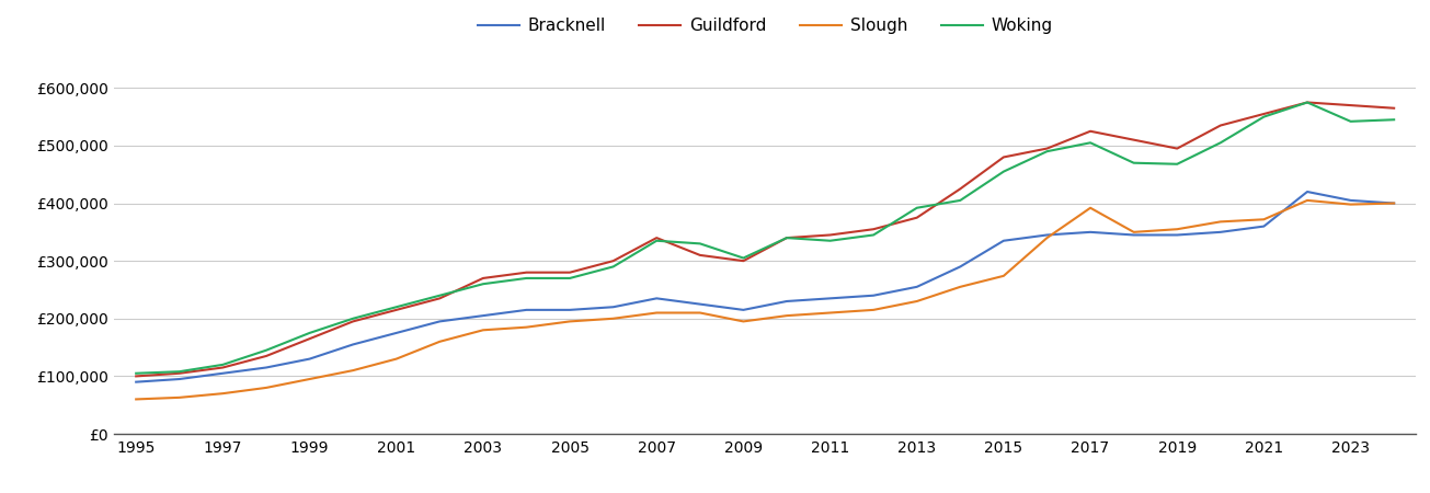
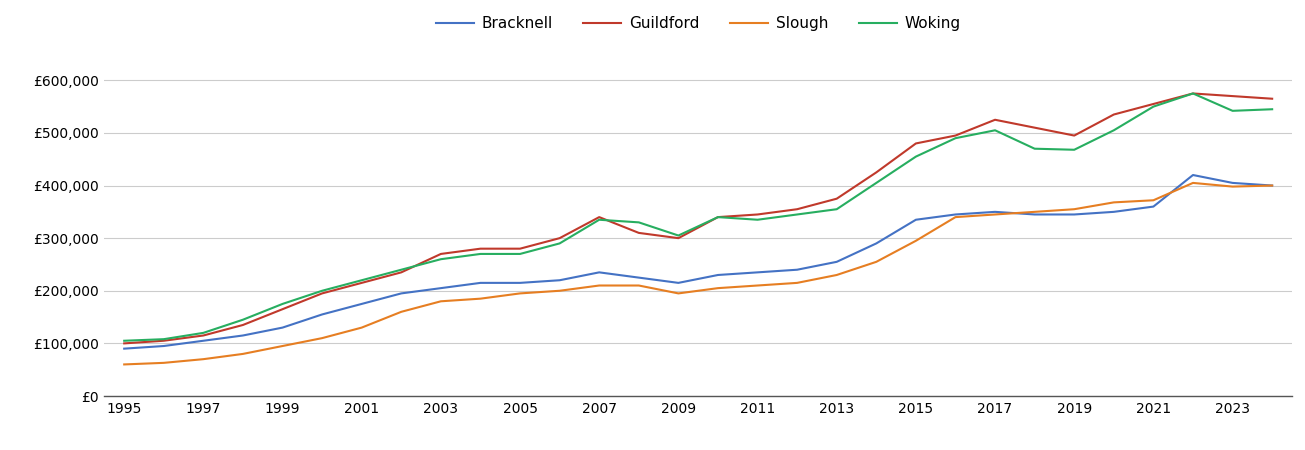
Woking/2013: £392,000 -> £355,000
Slough/2015: £274,000 -> £295,000
Slough/2017: £392,000 -> £345,000
